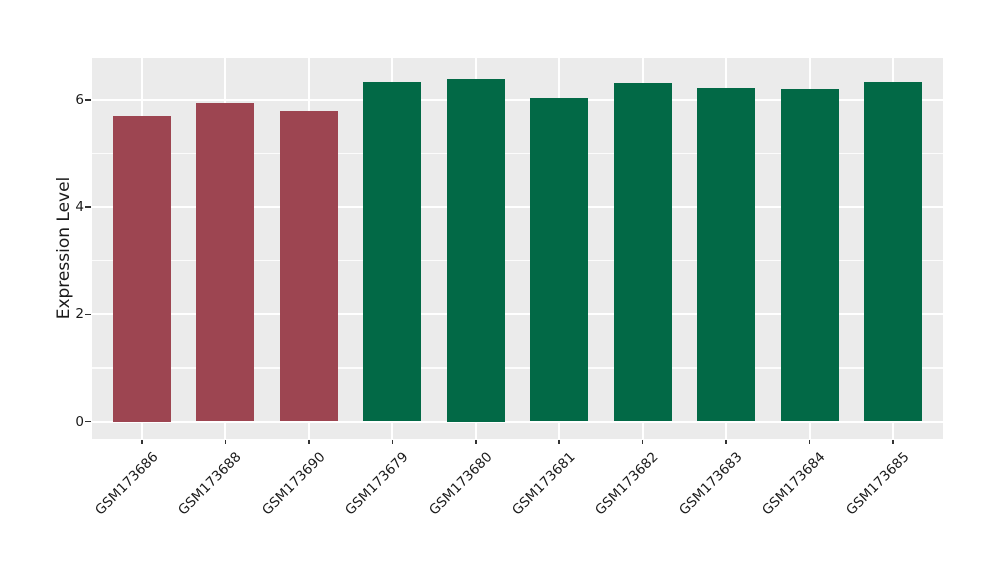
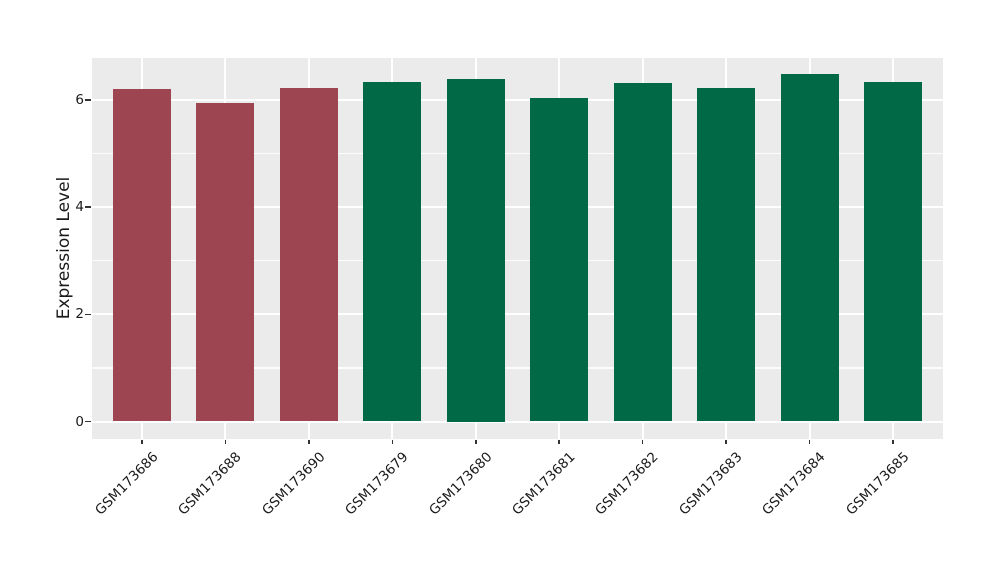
GSM173686: 5.7 -> 6.2
GSM173690: 5.8 -> 6.2
GSM173684: 6.2 -> 6.5
